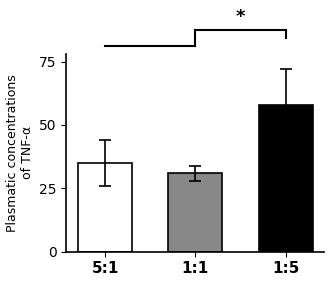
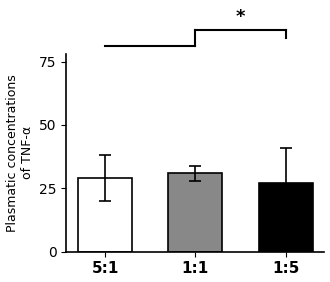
5:1: 35 -> 29
1:5: 58 -> 27
